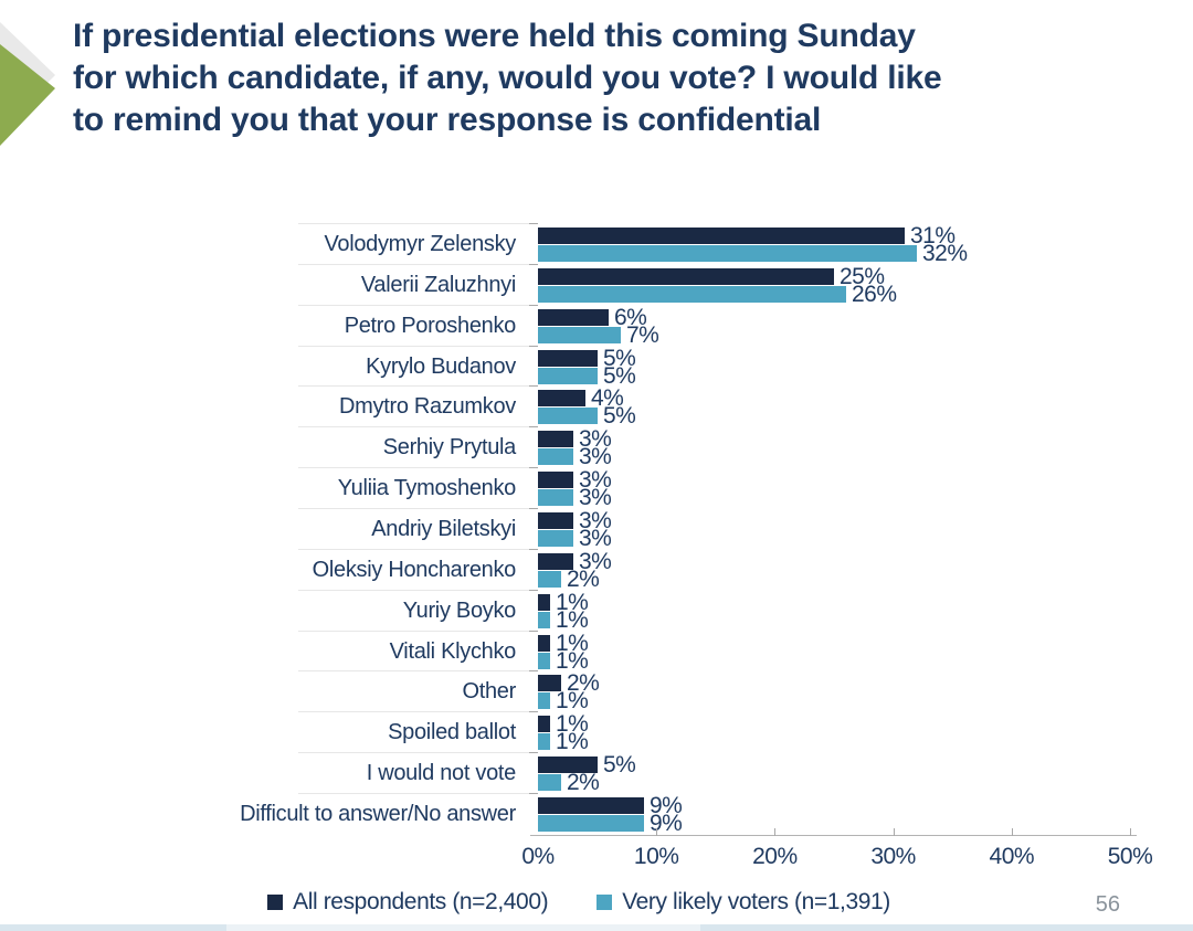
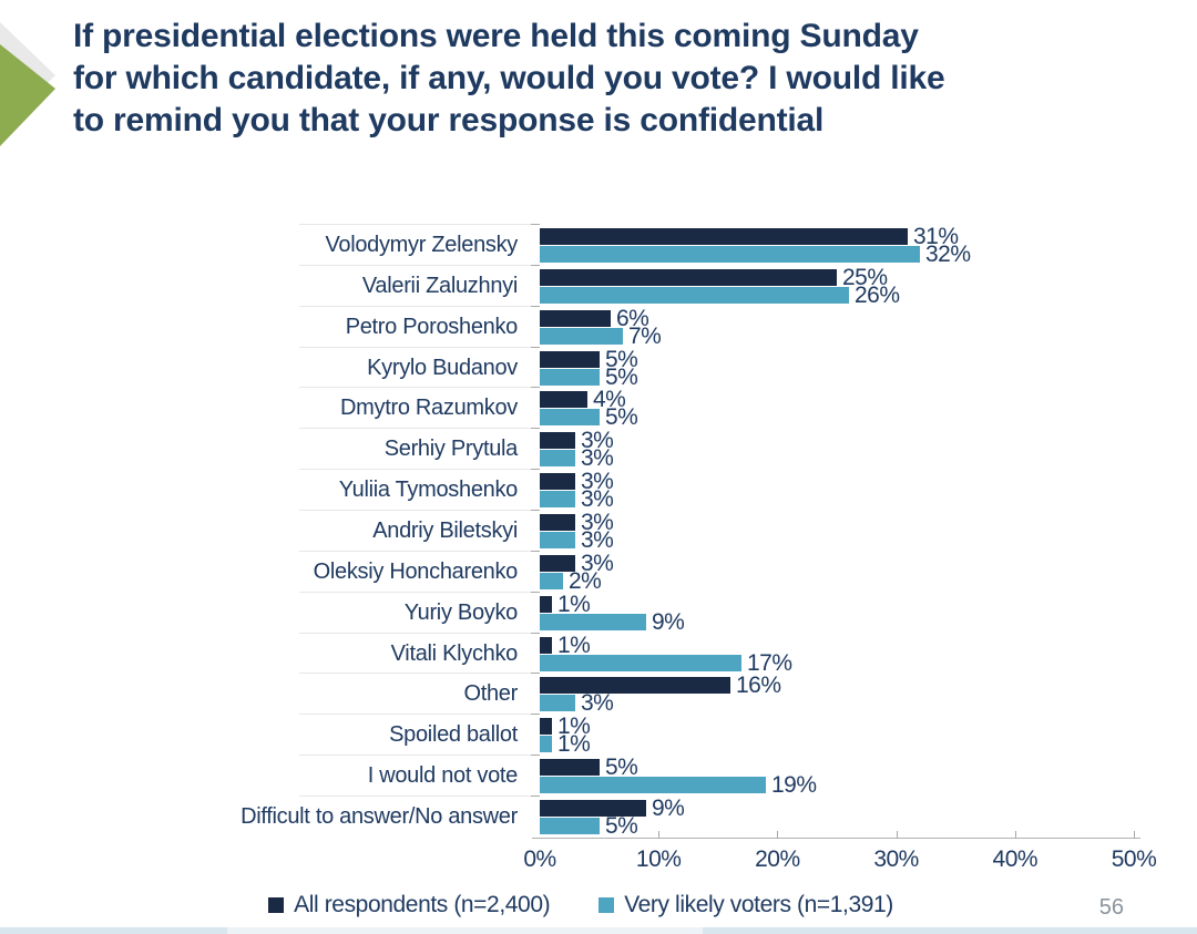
Very likely voters (n=1,391)/Yuriy Boyko: 1% -> 9%
Very likely voters (n=1,391)/Vitali Klychko: 1% -> 17%
All respondents (n=2,400)/Other: 2% -> 16%
Very likely voters (n=1,391)/Other: 1% -> 3%
Very likely voters (n=1,391)/I would not vote: 2% -> 19%
Very likely voters (n=1,391)/Difficult to answer/No answer: 9% -> 5%
